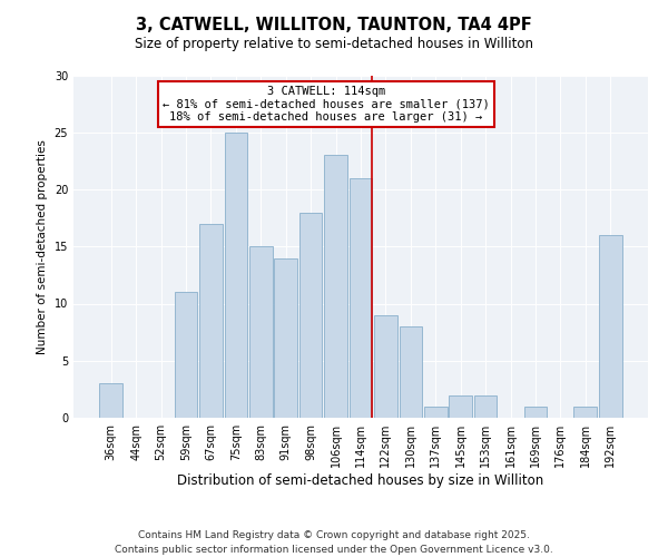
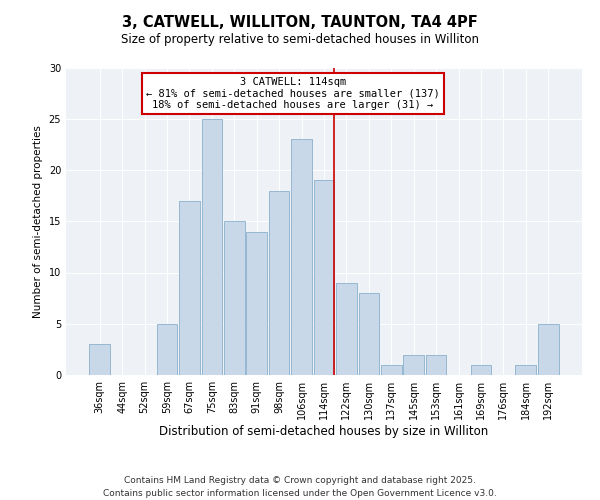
59sqm: 11 -> 5
114sqm: 21 -> 19
192sqm: 16 -> 5
